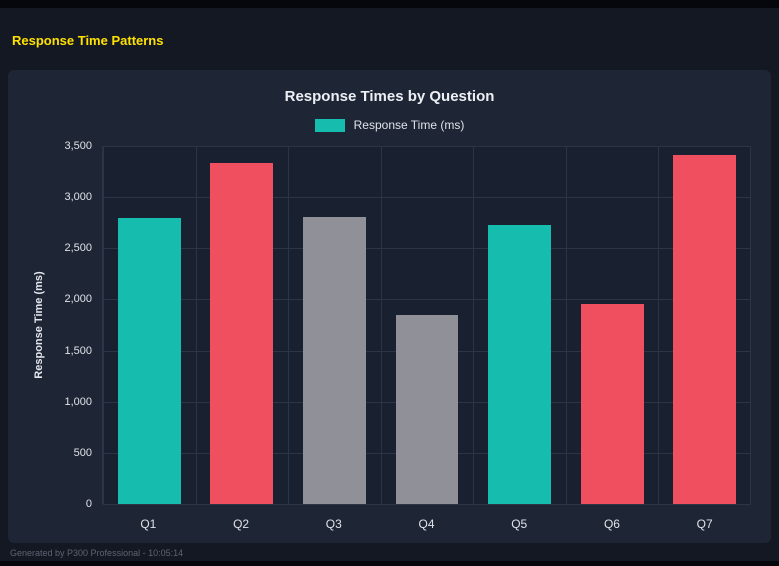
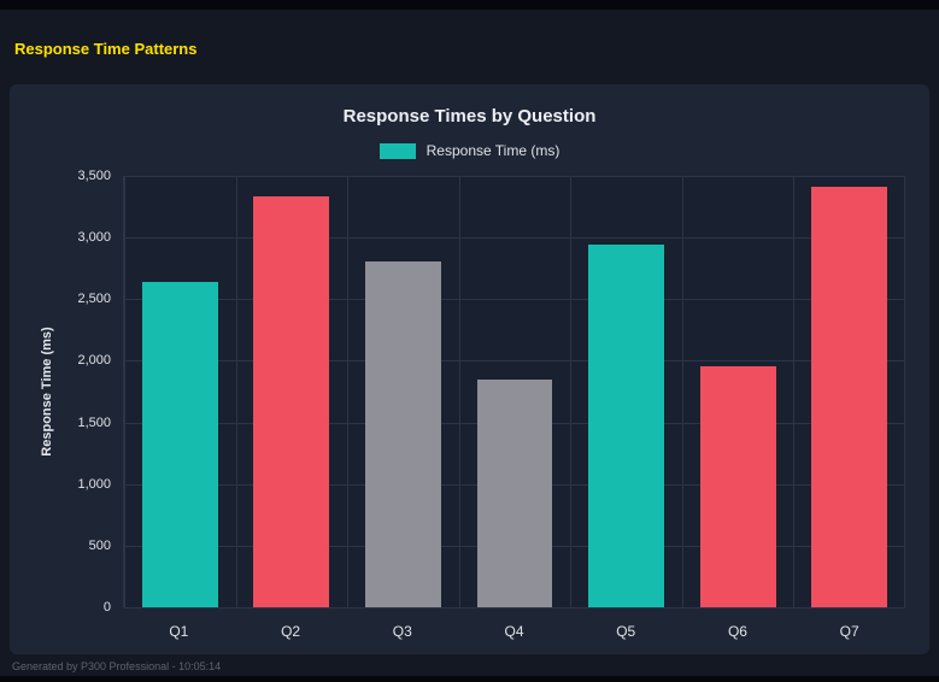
Q1: 2800 -> 2640
Q5: 2730 -> 2940
